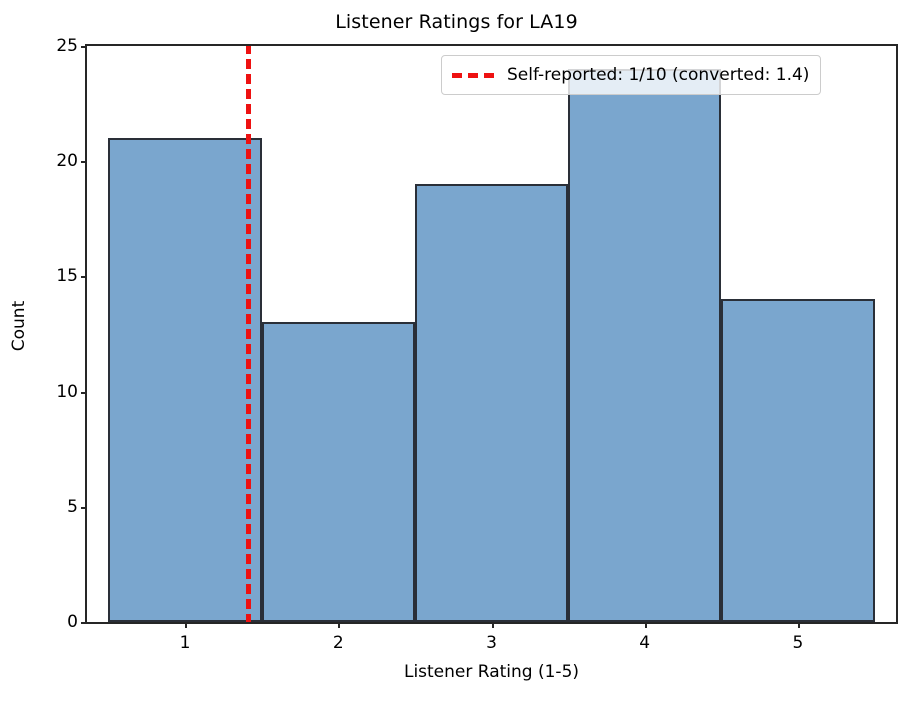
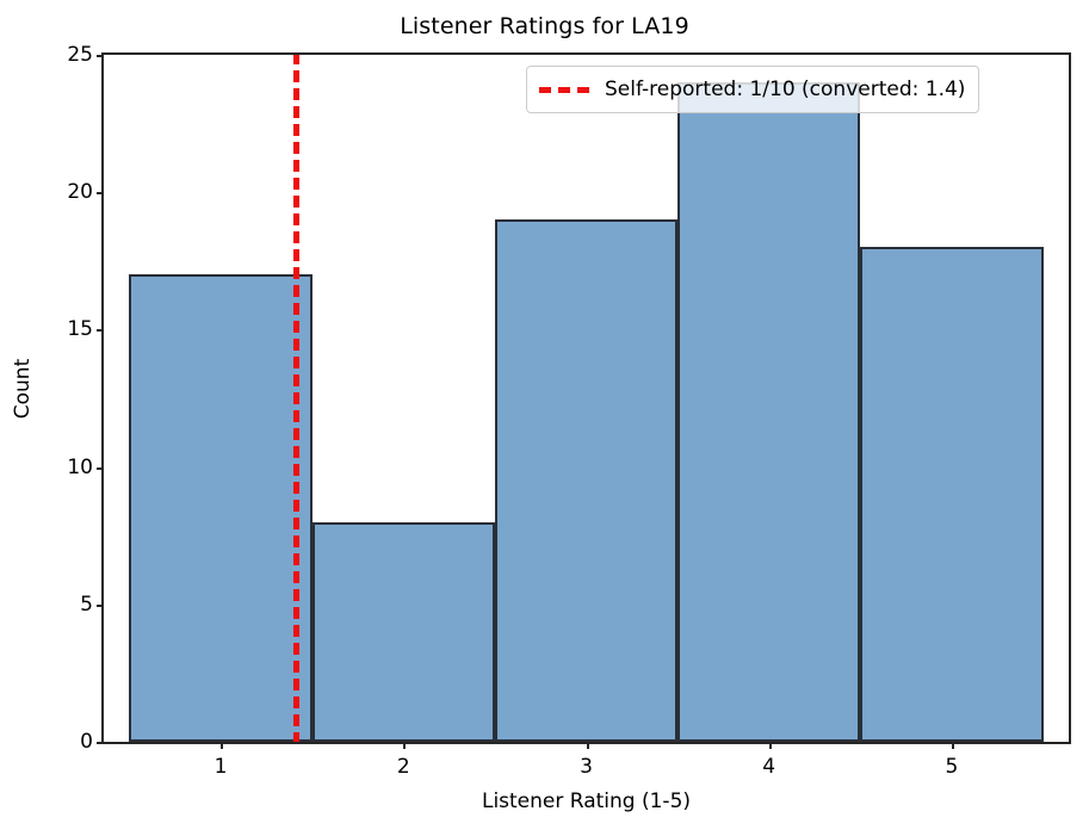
1: 21 -> 17
2: 13 -> 8
5: 14 -> 18
